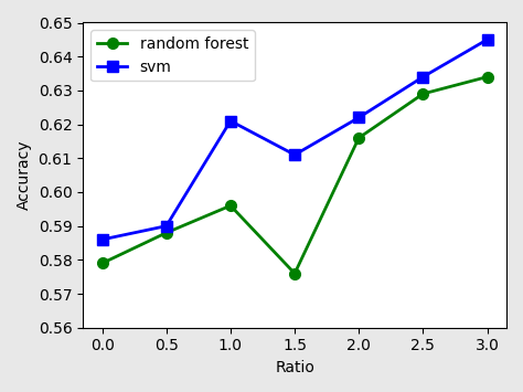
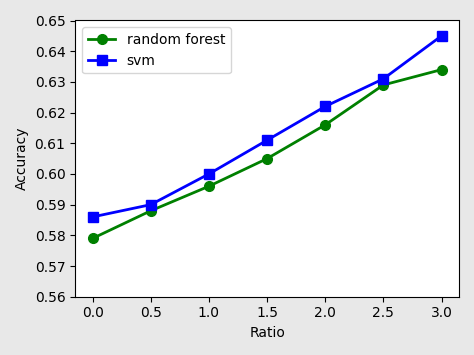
svm/1.0: 0.621 -> 0.600
random forest/1.5: 0.576 -> 0.605
svm/2.5: 0.634 -> 0.631
